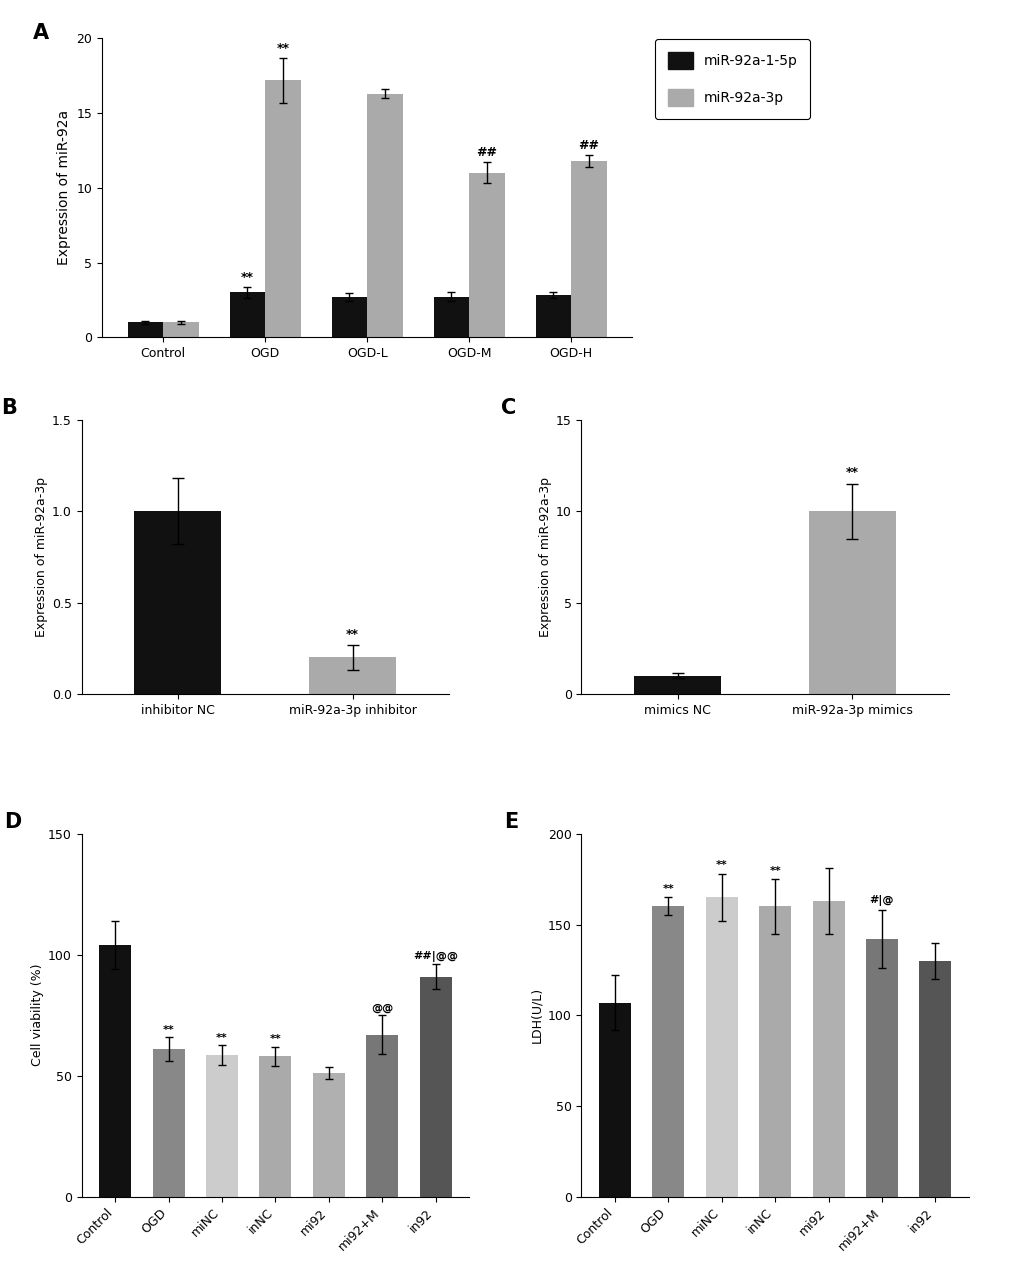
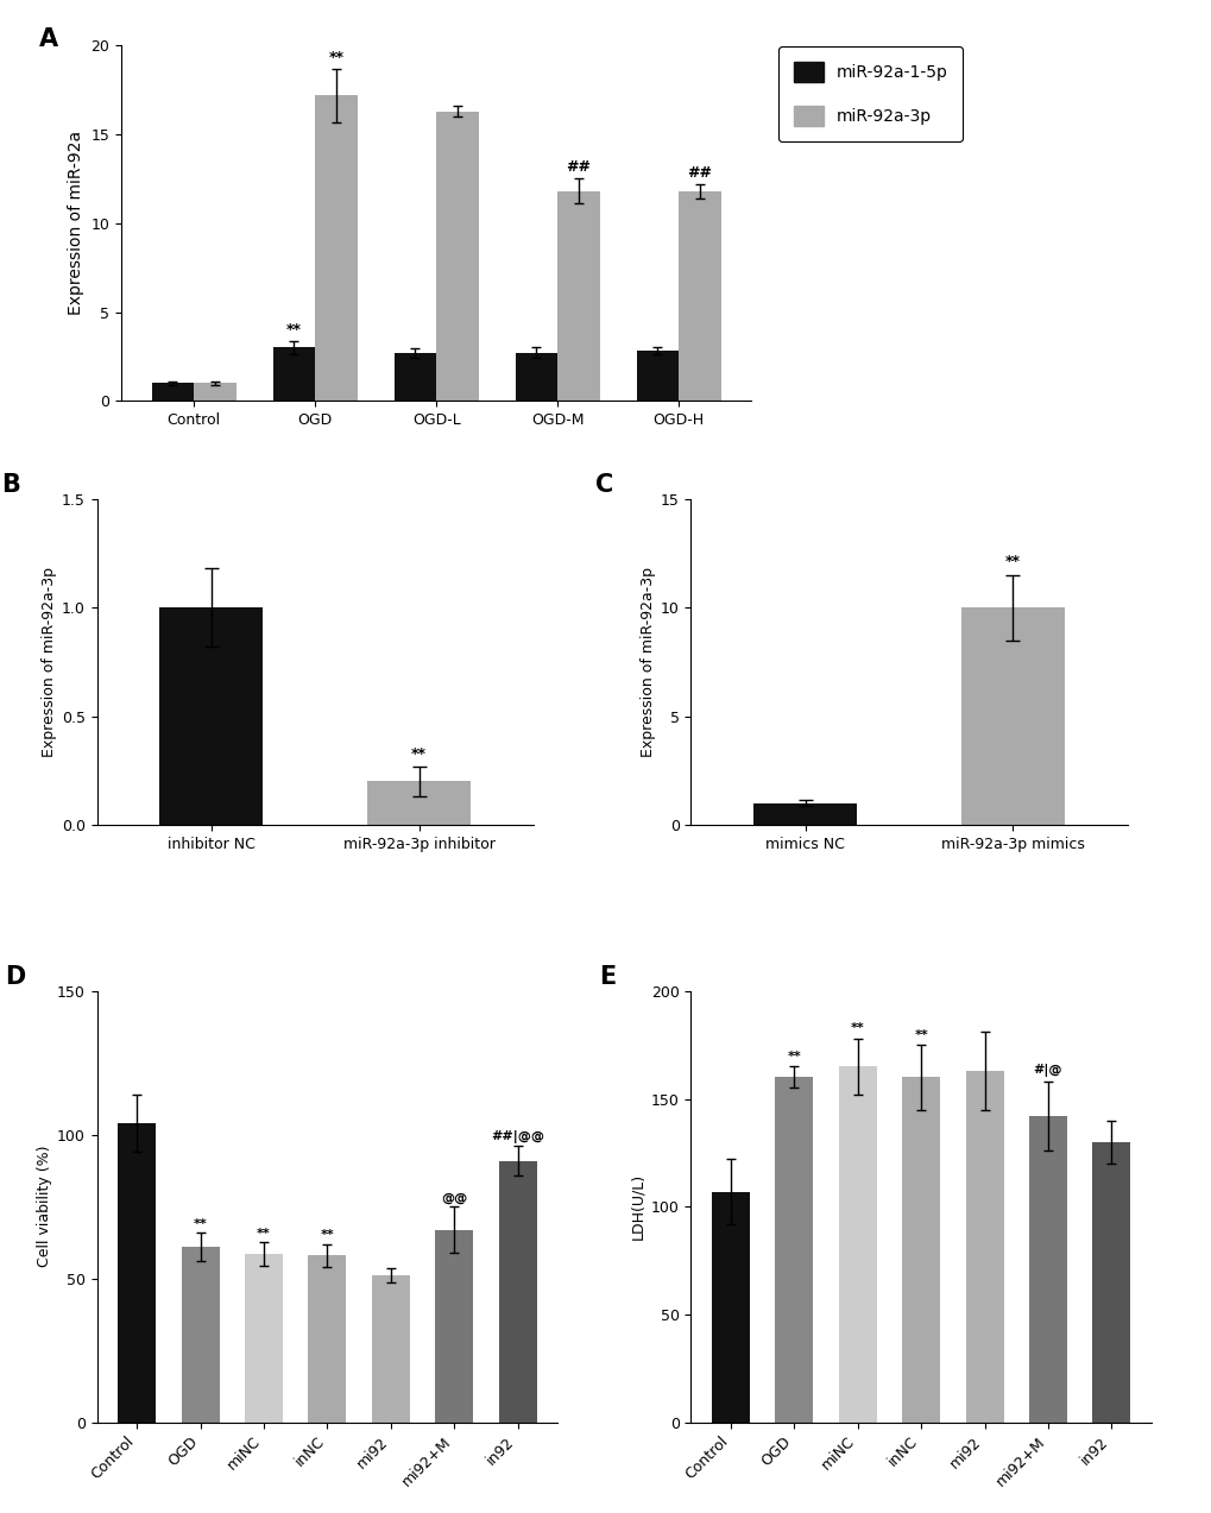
miR-92a-3p/OGD-M: 11.0 -> 11.8
